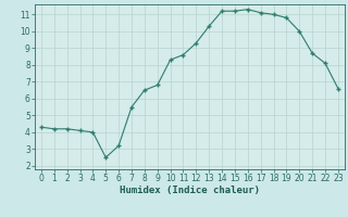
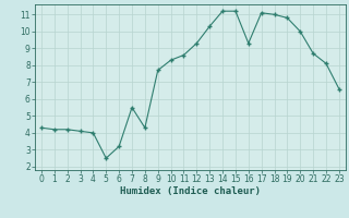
8: 6.5 -> 4.3
9: 6.8 -> 7.7
16: 11.3 -> 9.3
